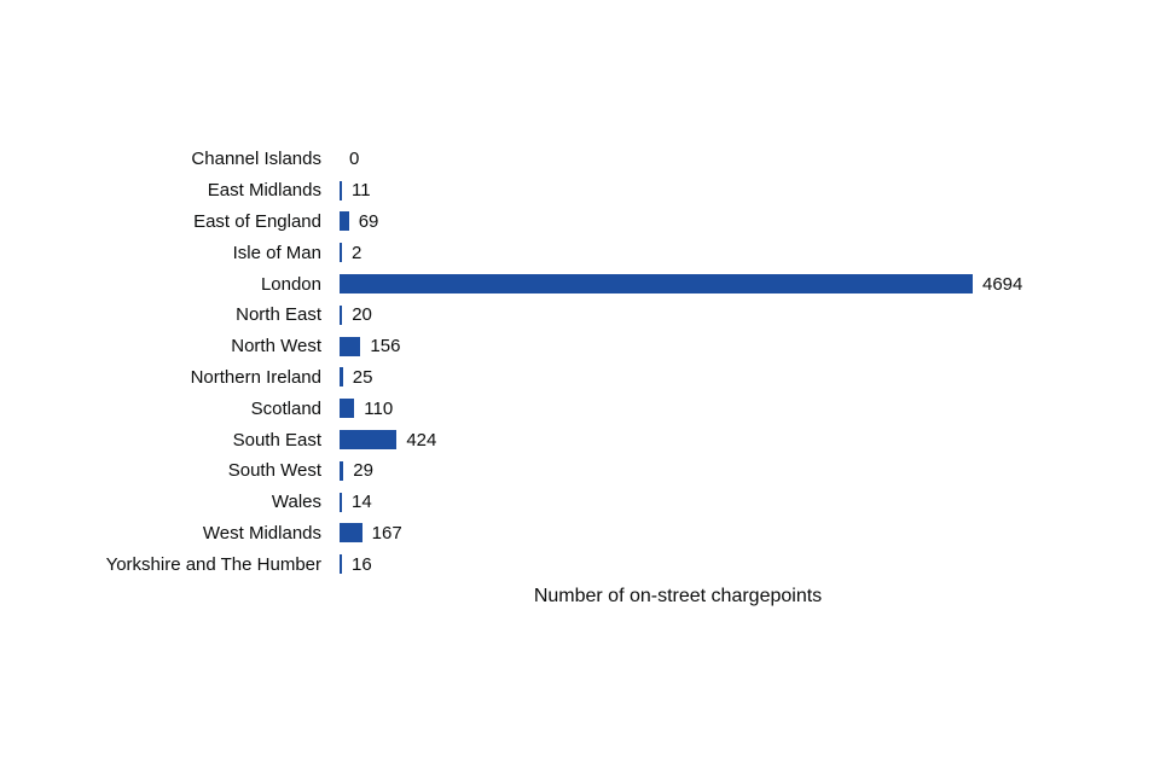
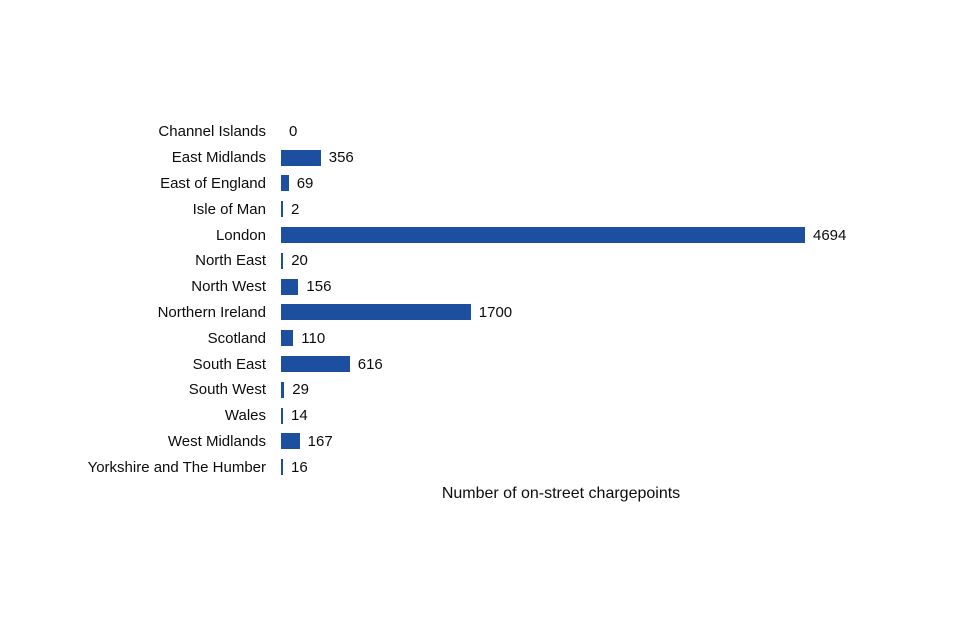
East Midlands: 11 -> 356
Northern Ireland: 25 -> 1700
South East: 424 -> 616
